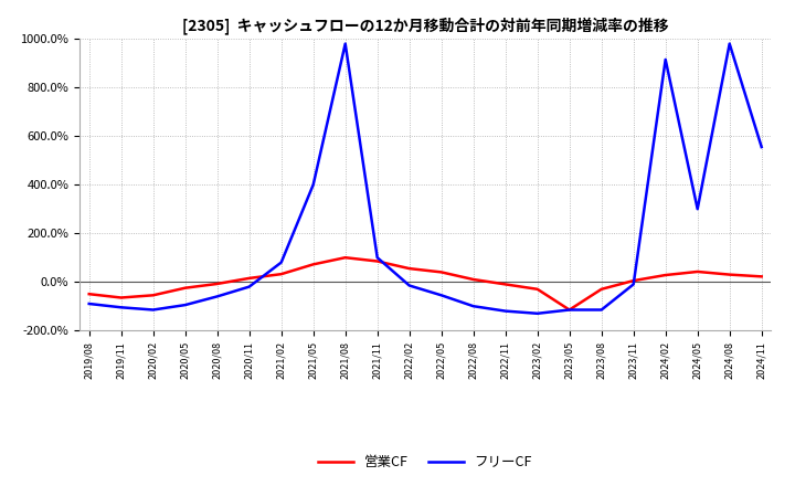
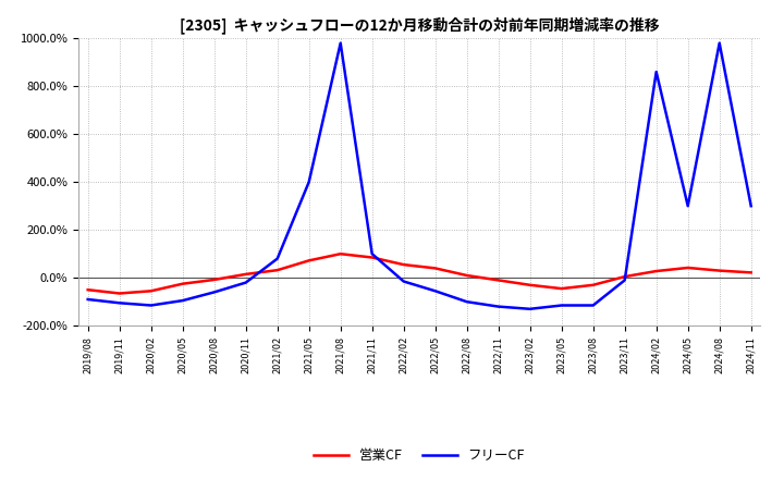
営業CF/2023/05: -115% -> -45%
フリーCF/2024/02: 915% -> 860%
フリーCF/2024/11: 555% -> 300%
